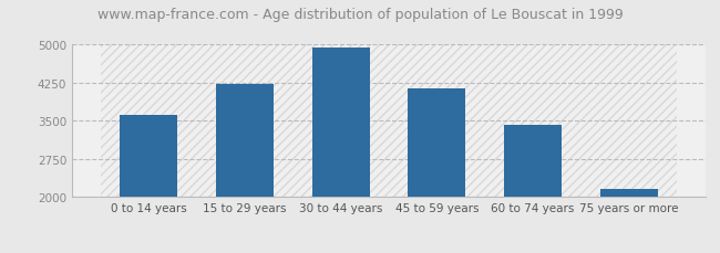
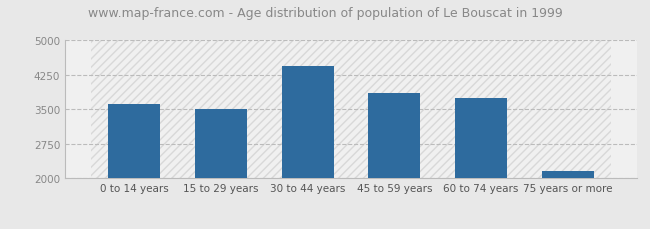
15 to 29 years: 4220 -> 3500
30 to 44 years: 4940 -> 4450
45 to 59 years: 4130 -> 3850
60 to 74 years: 3430 -> 3750
